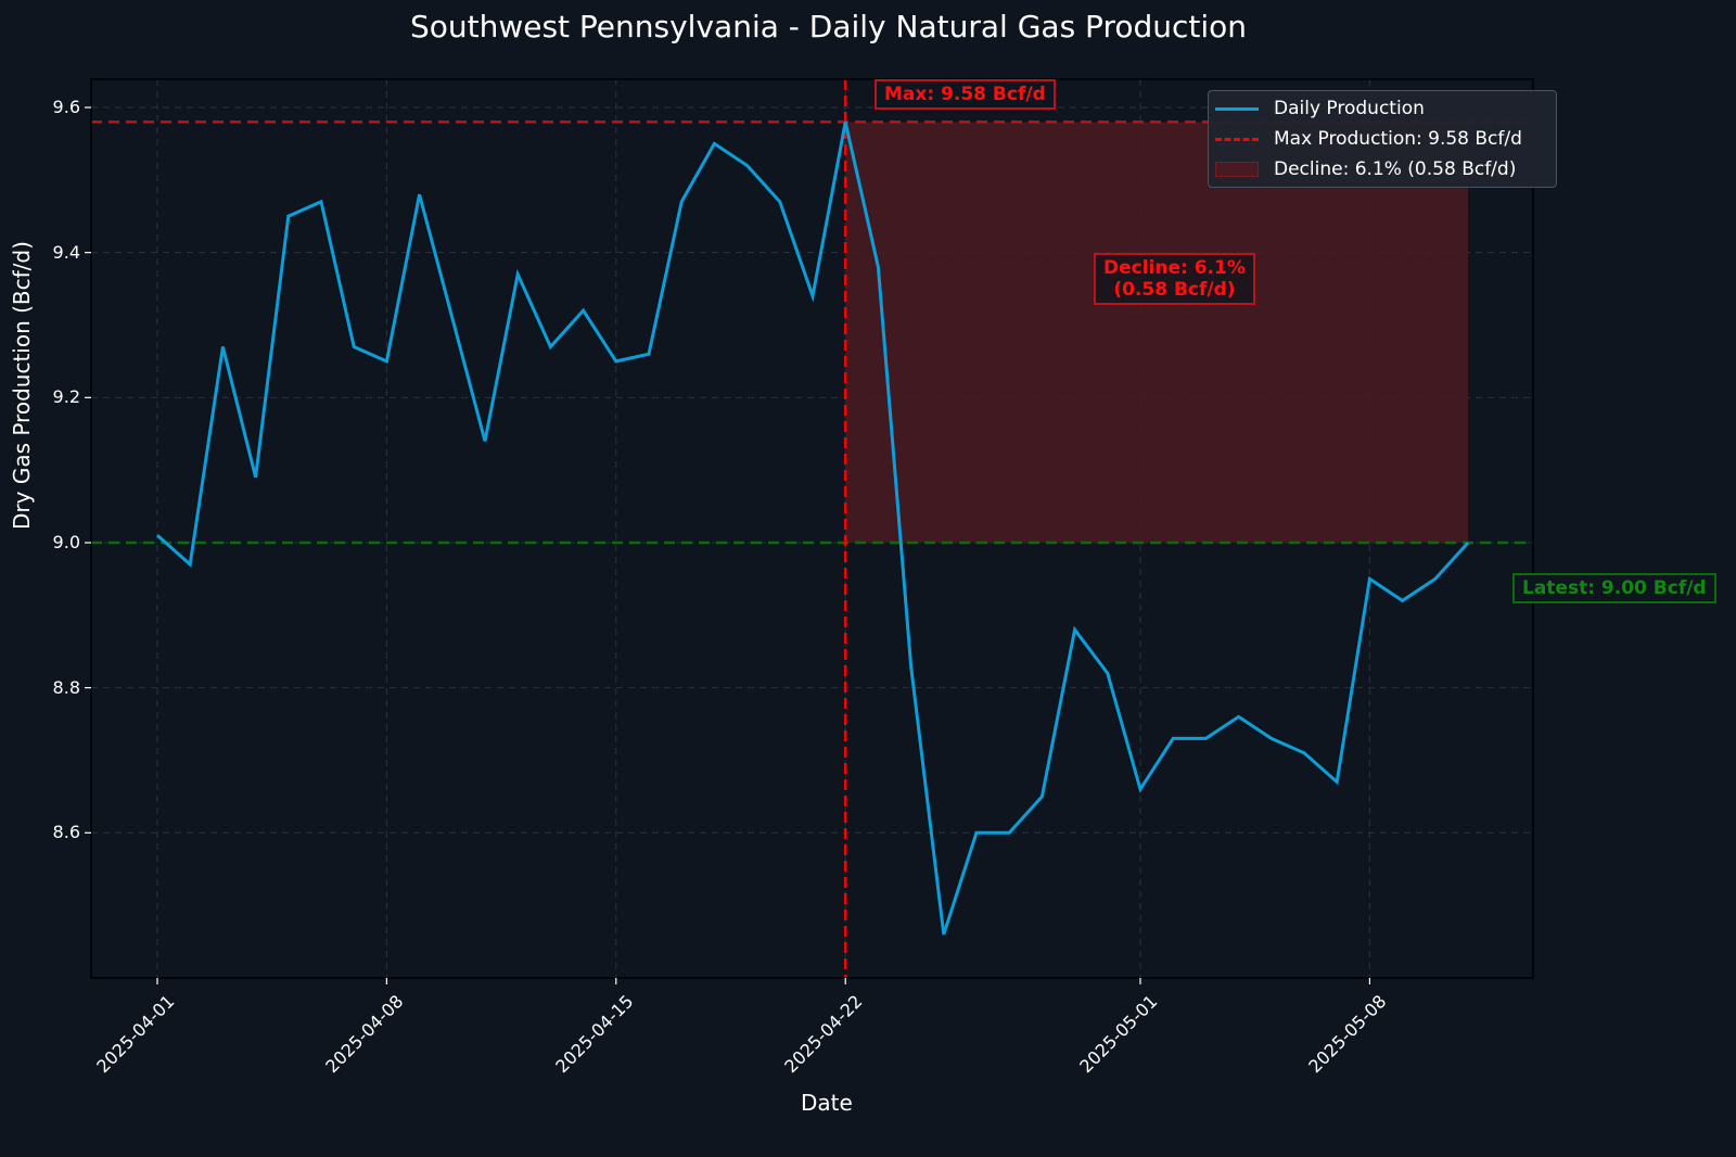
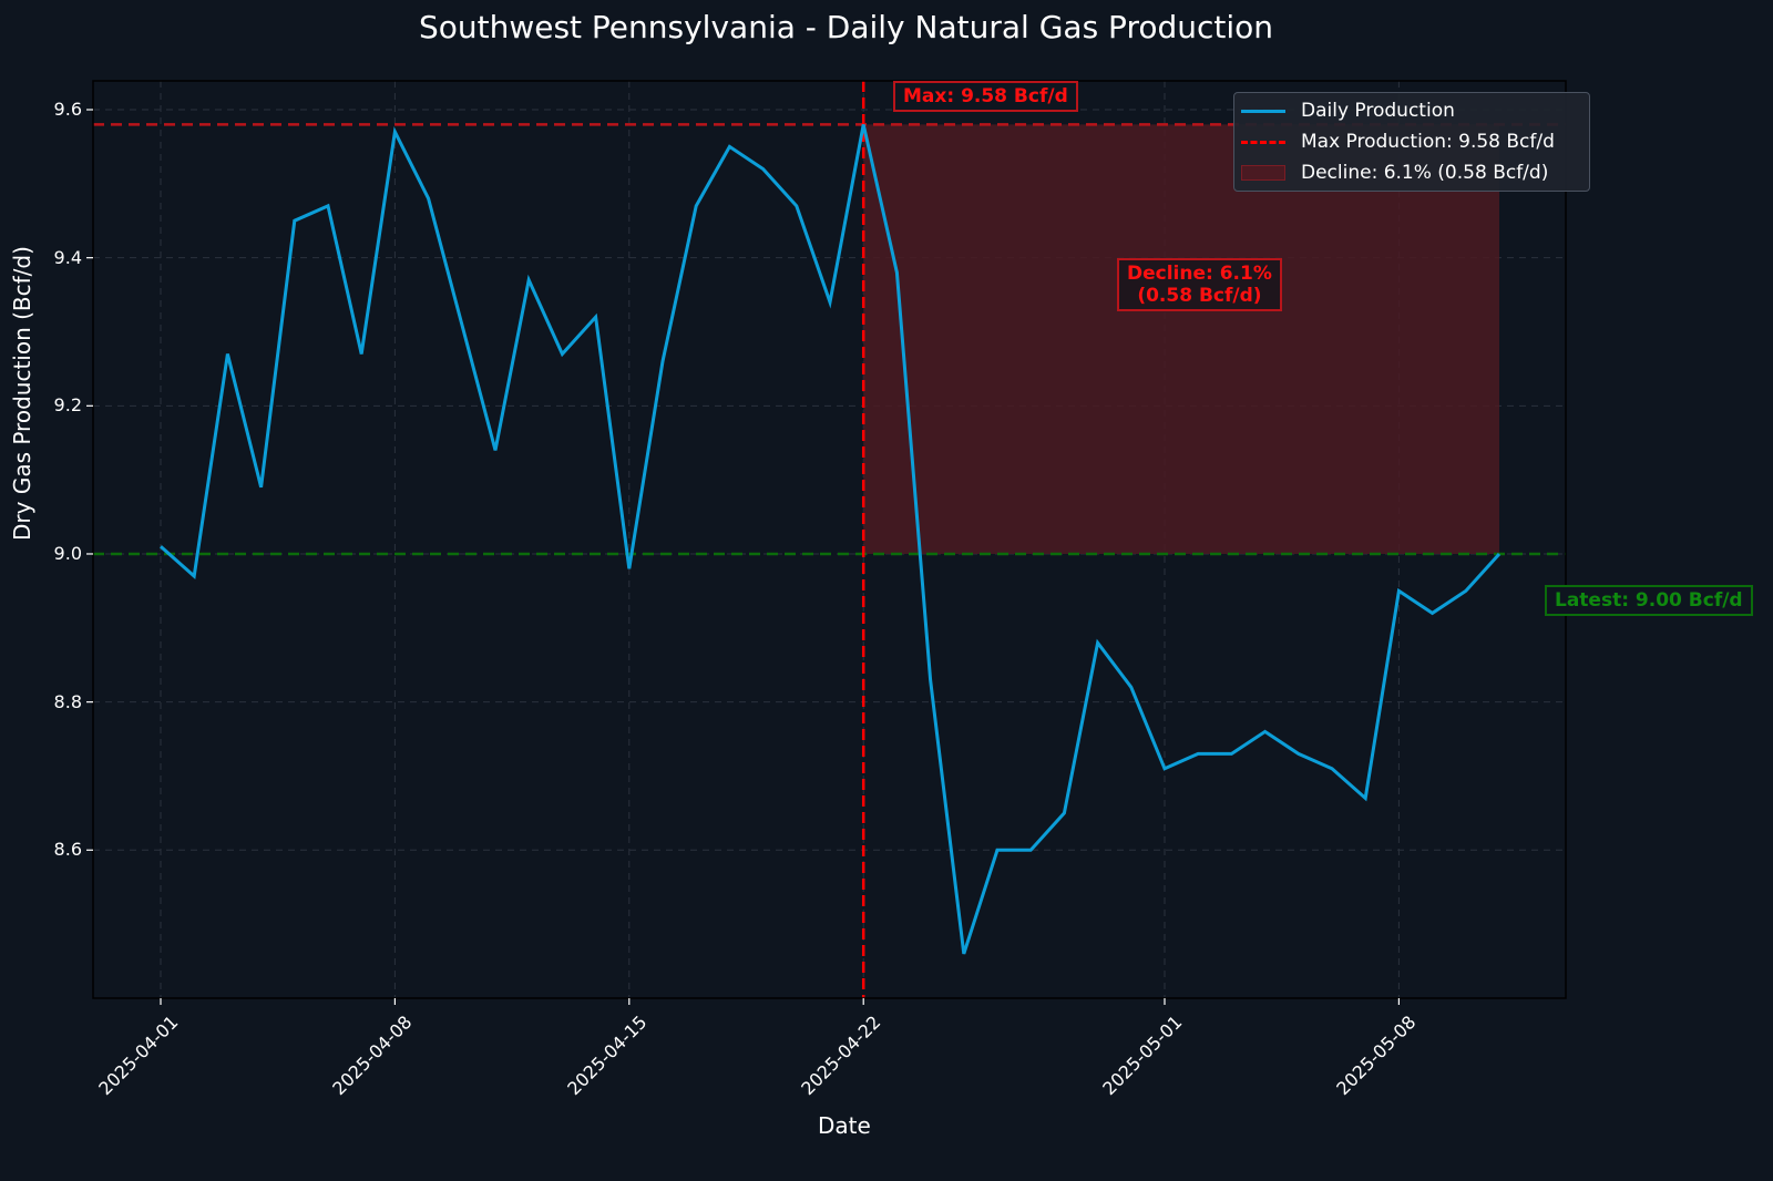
2025-04-08: 9.25 -> 9.57
2025-04-15: 9.25 -> 8.98
2025-05-01: 8.66 -> 8.71
